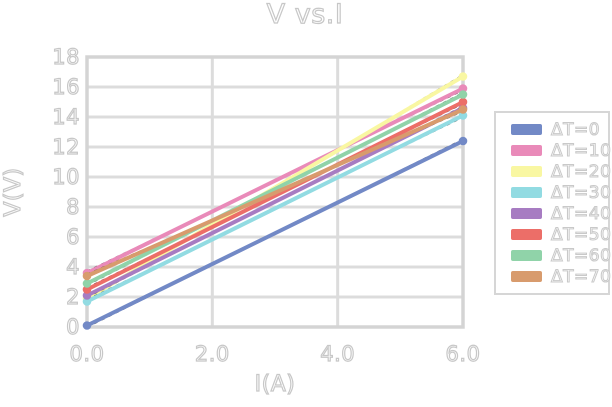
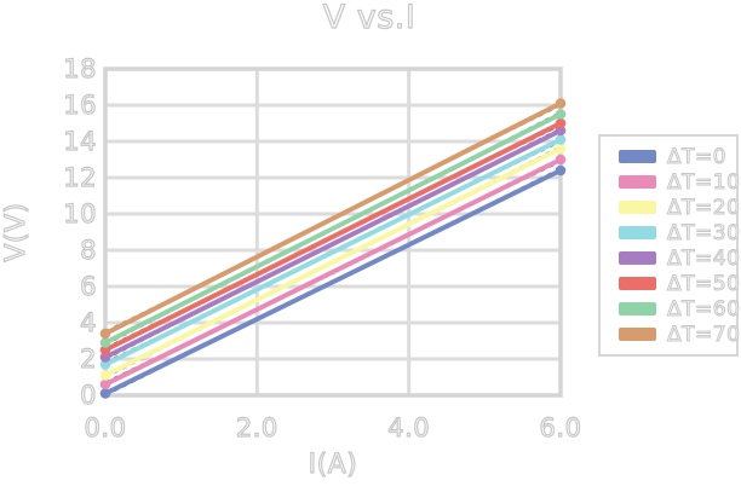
ΔT=10/0: 3.6 -> 0.6
ΔT=20/0: 1.9 -> 1.1
ΔT=10/6: 15.9 -> 13.0
ΔT=20/6: 16.7 -> 13.6
ΔT=70/6: 14.5 -> 16.1
